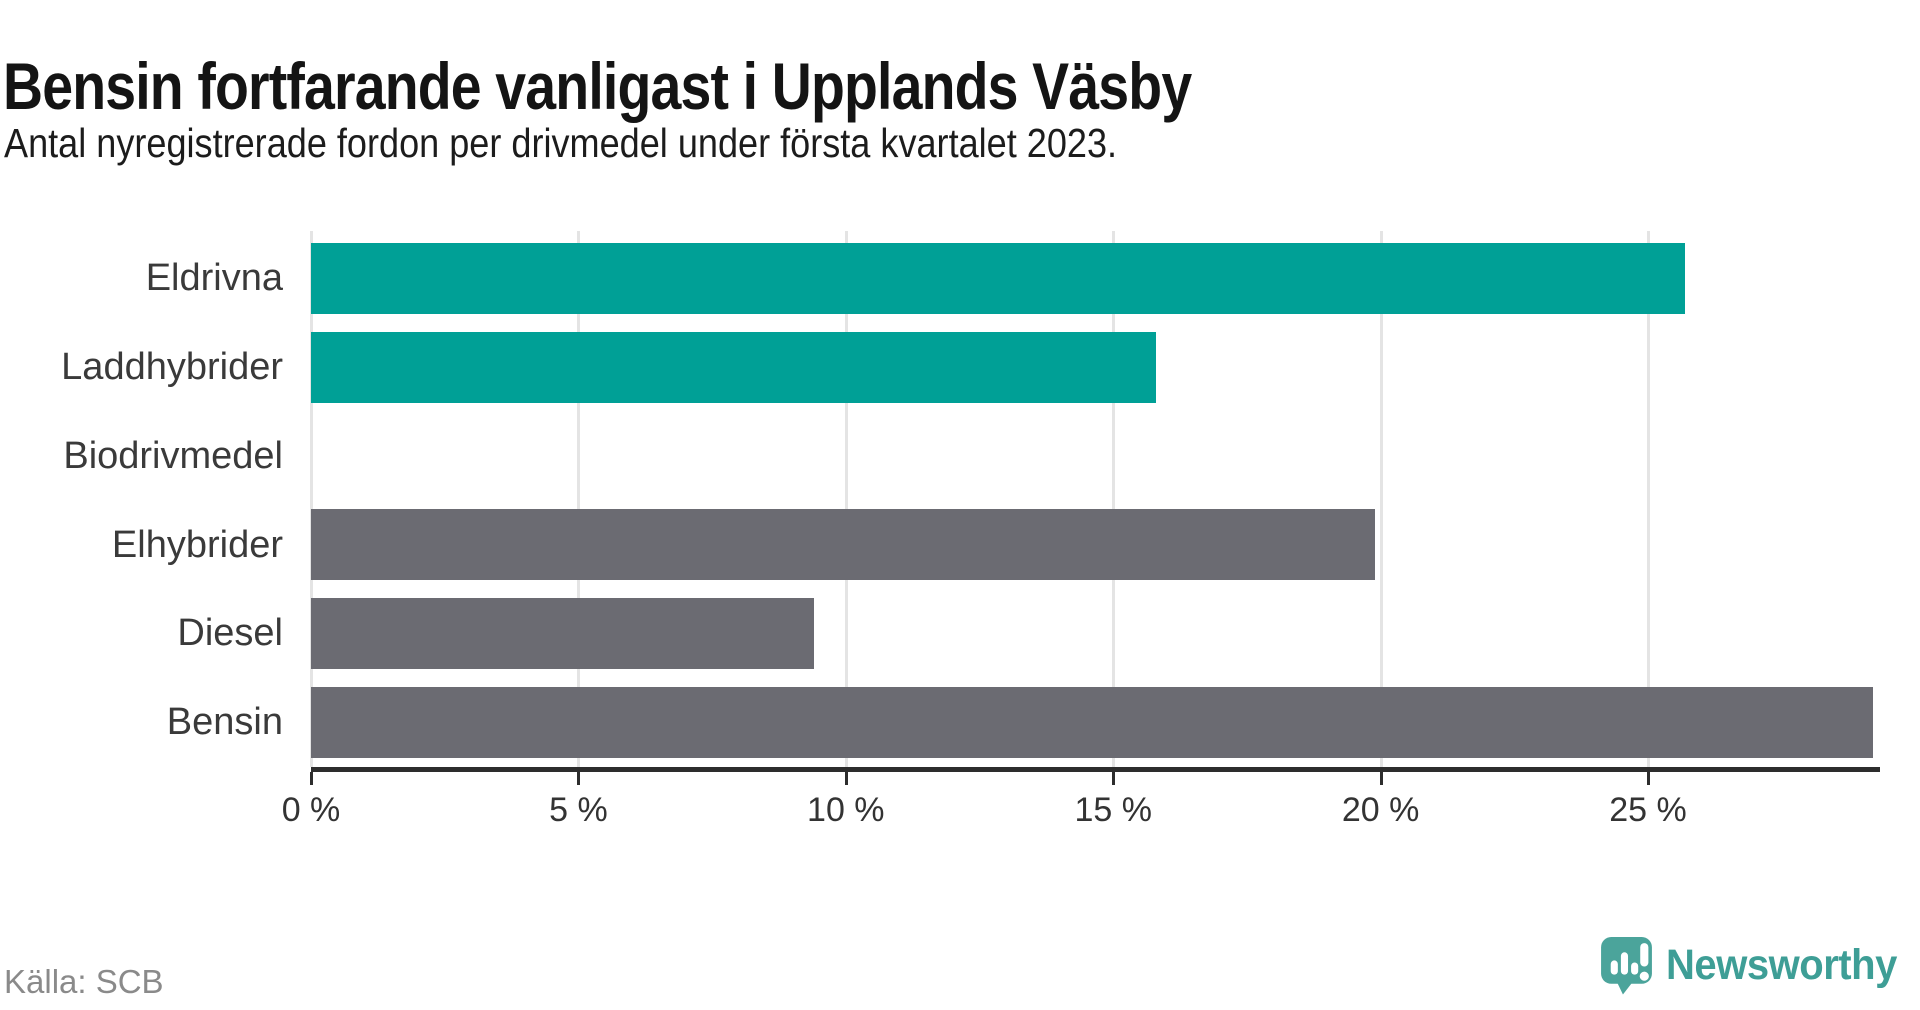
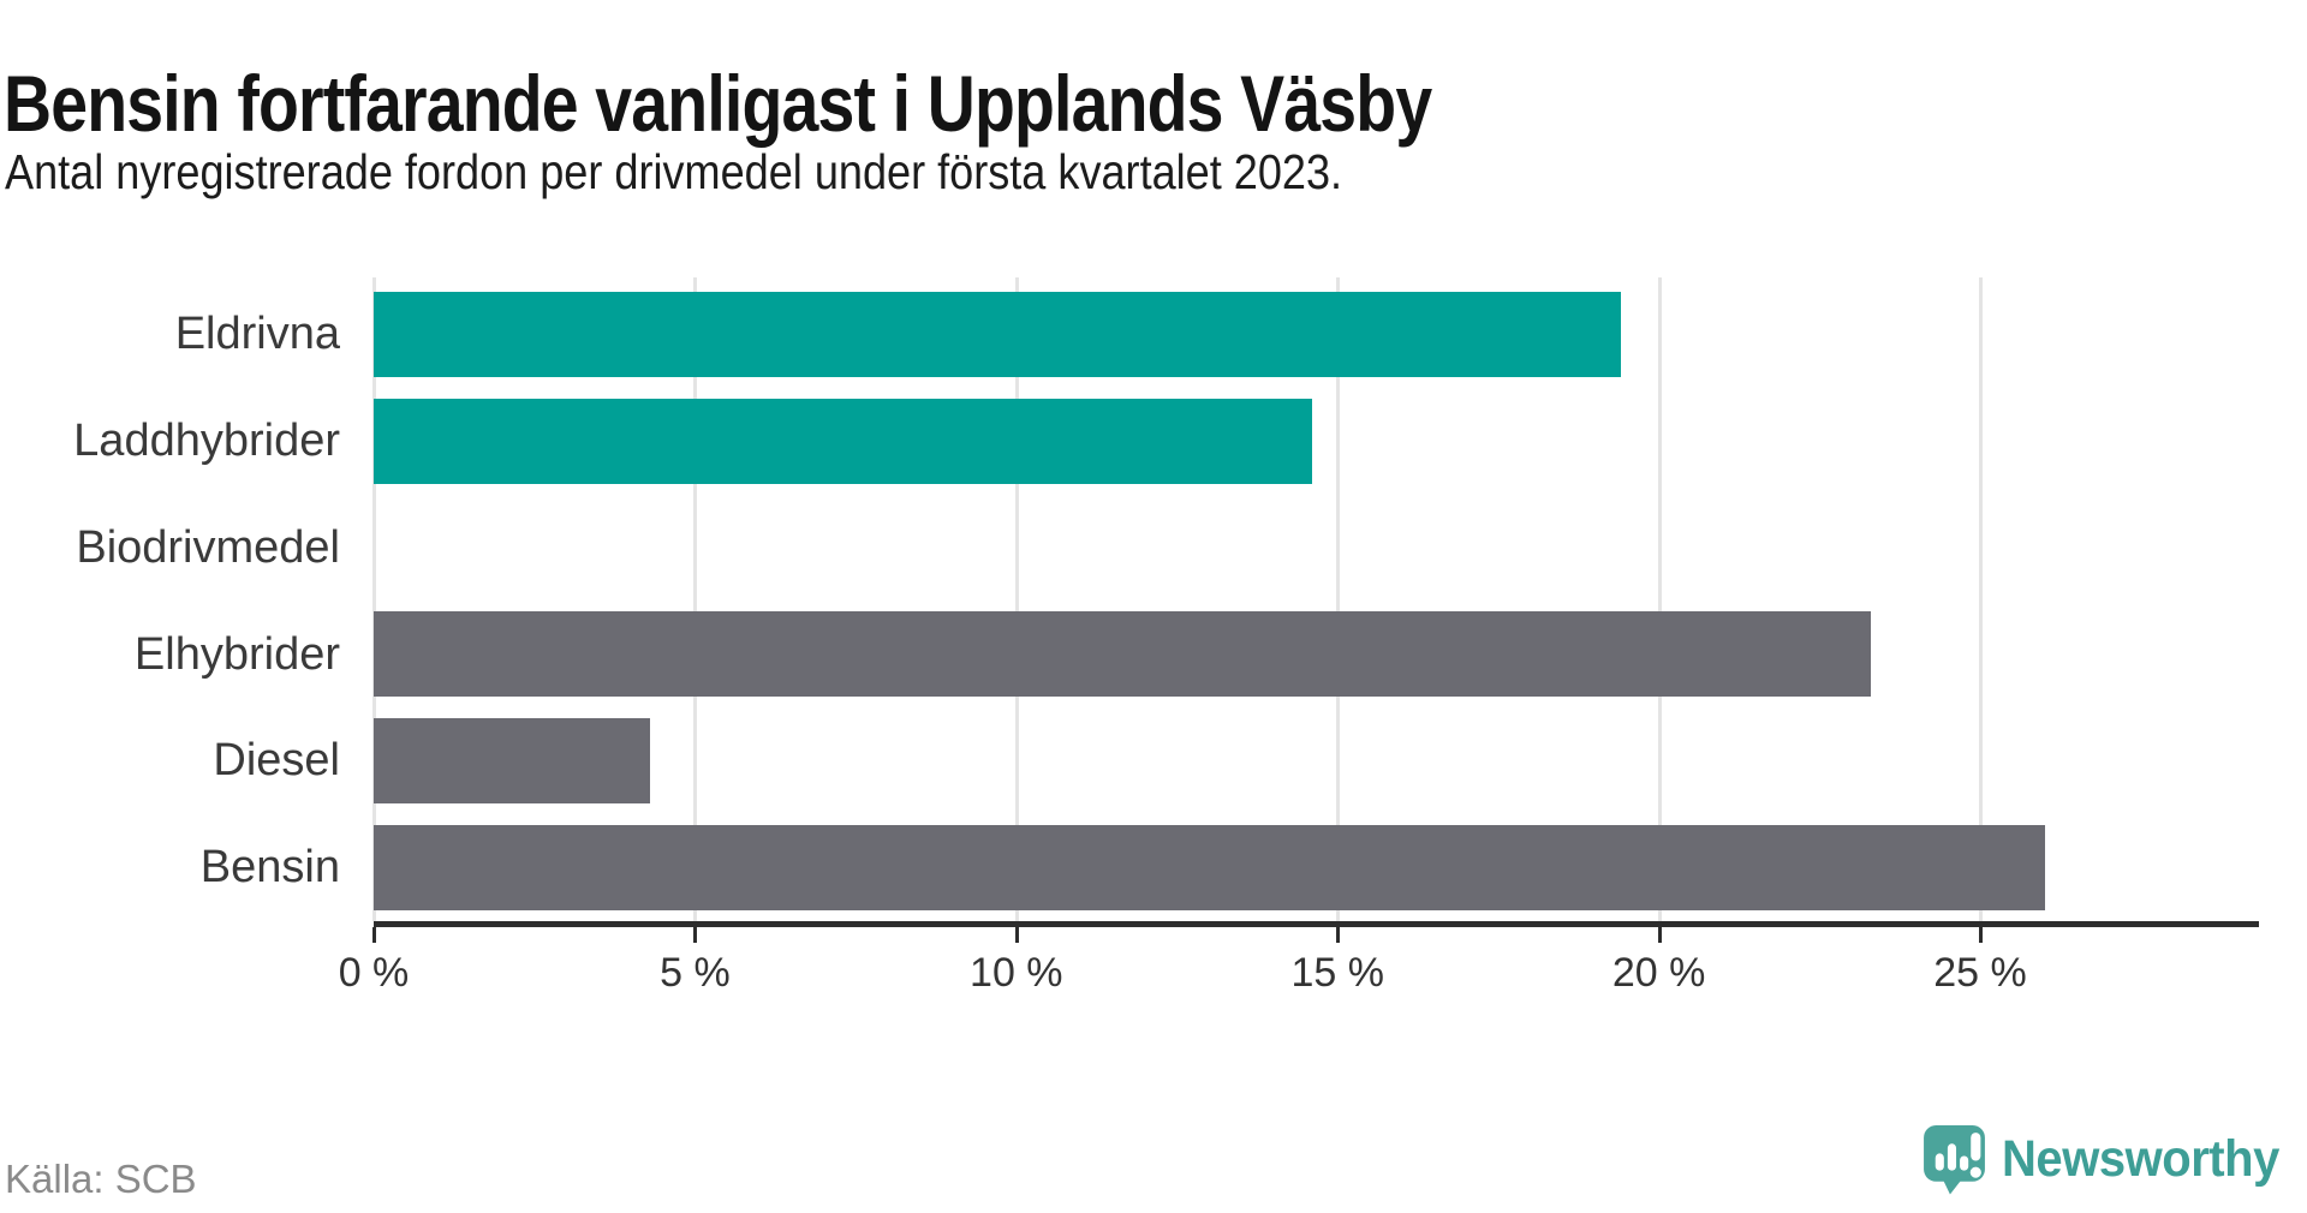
Eldrivna: 25.7% -> 19.4%
Laddhybrider: 15.8% -> 14.6%
Elhybrider: 19.9% -> 23.3%
Diesel: 9.4% -> 4.3%
Bensin: 29.2% -> 26.0%
